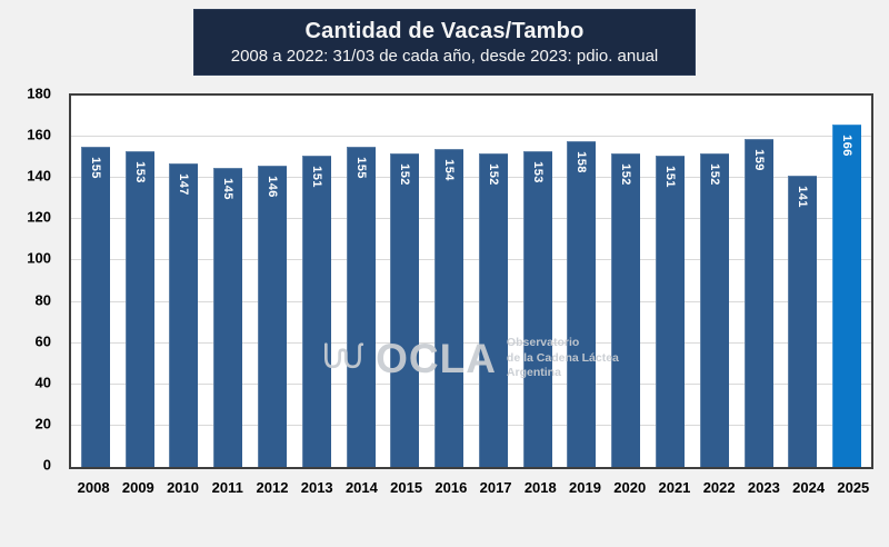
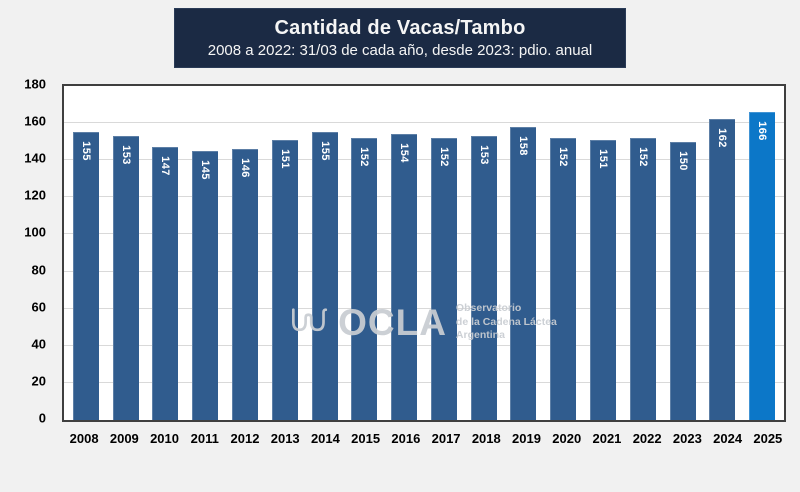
2023: 159 -> 150
2024: 141 -> 162
